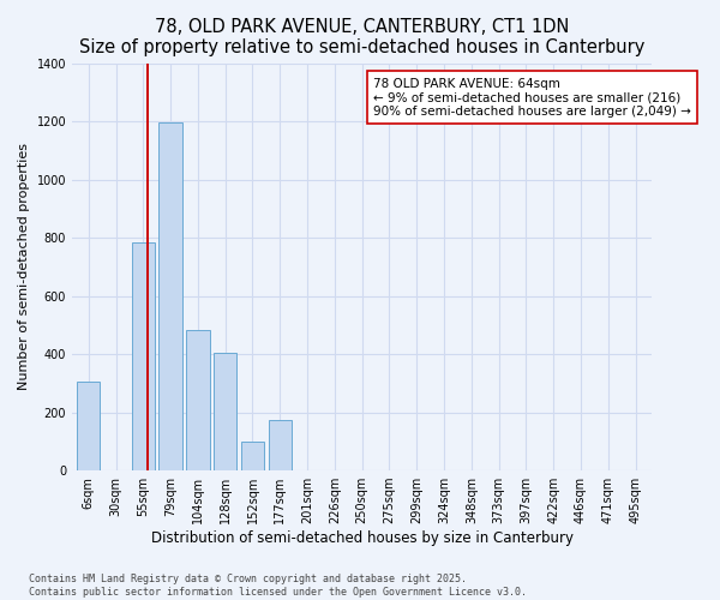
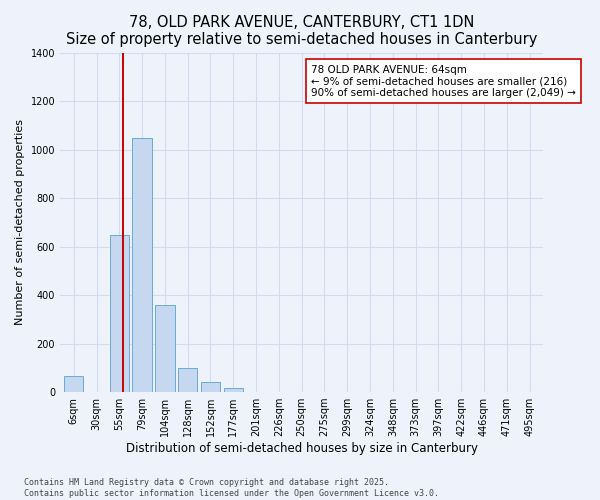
6sqm: 305 -> 65
55sqm: 785 -> 650
79sqm: 1195 -> 1050
104sqm: 485 -> 360
128sqm: 405 -> 100
152sqm: 100 -> 40
177sqm: 175 -> 15
